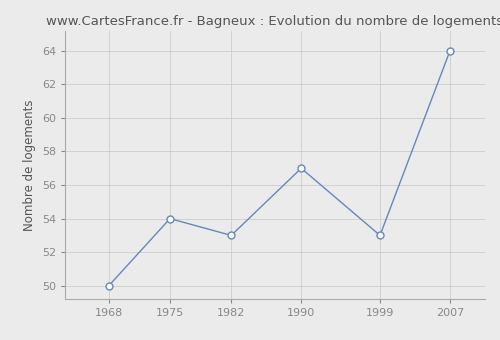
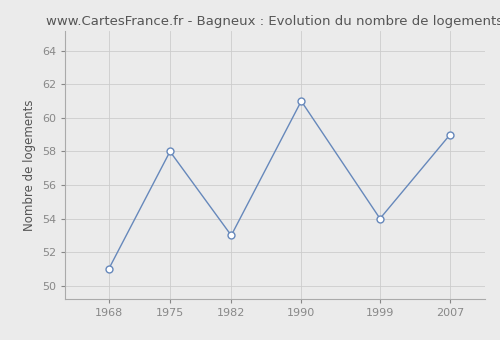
1968: 50 -> 51
1975: 54 -> 58
1990: 57 -> 61
1999: 53 -> 54
2007: 64 -> 59
